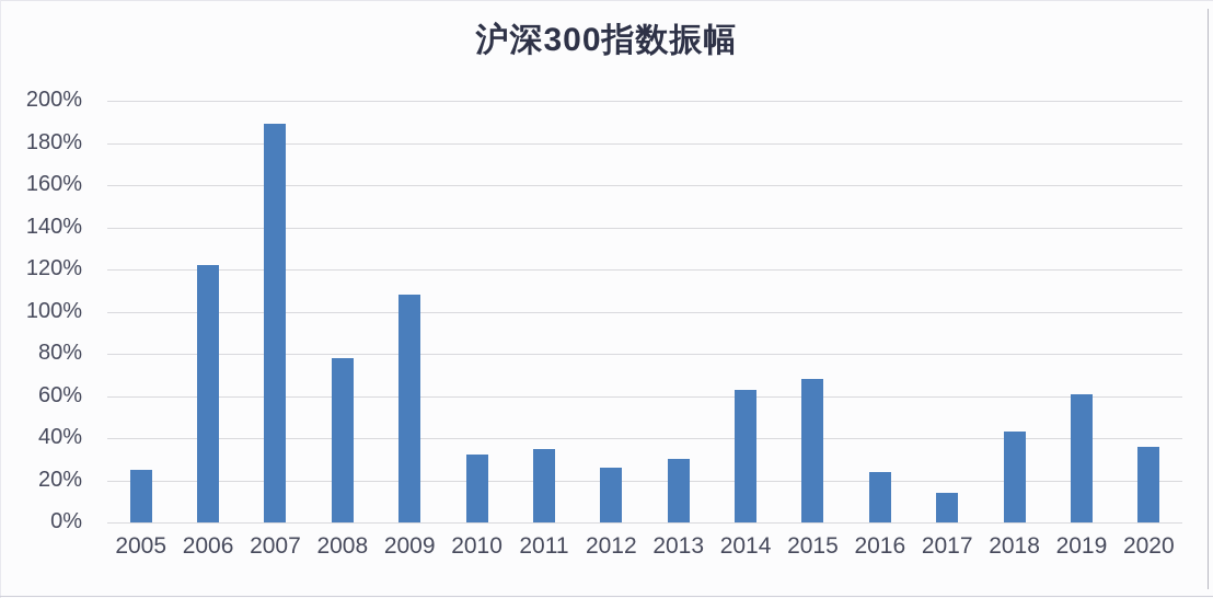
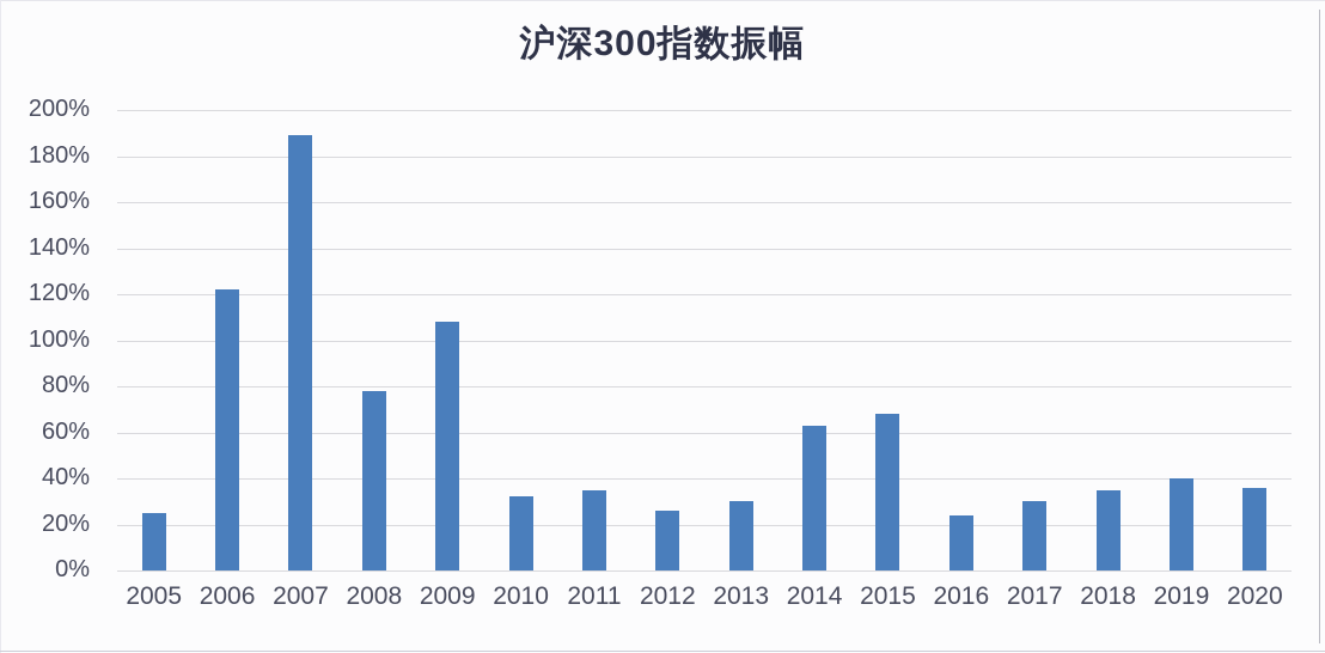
2017: 14% -> 30%
2018: 43% -> 35%
2019: 61% -> 40%
